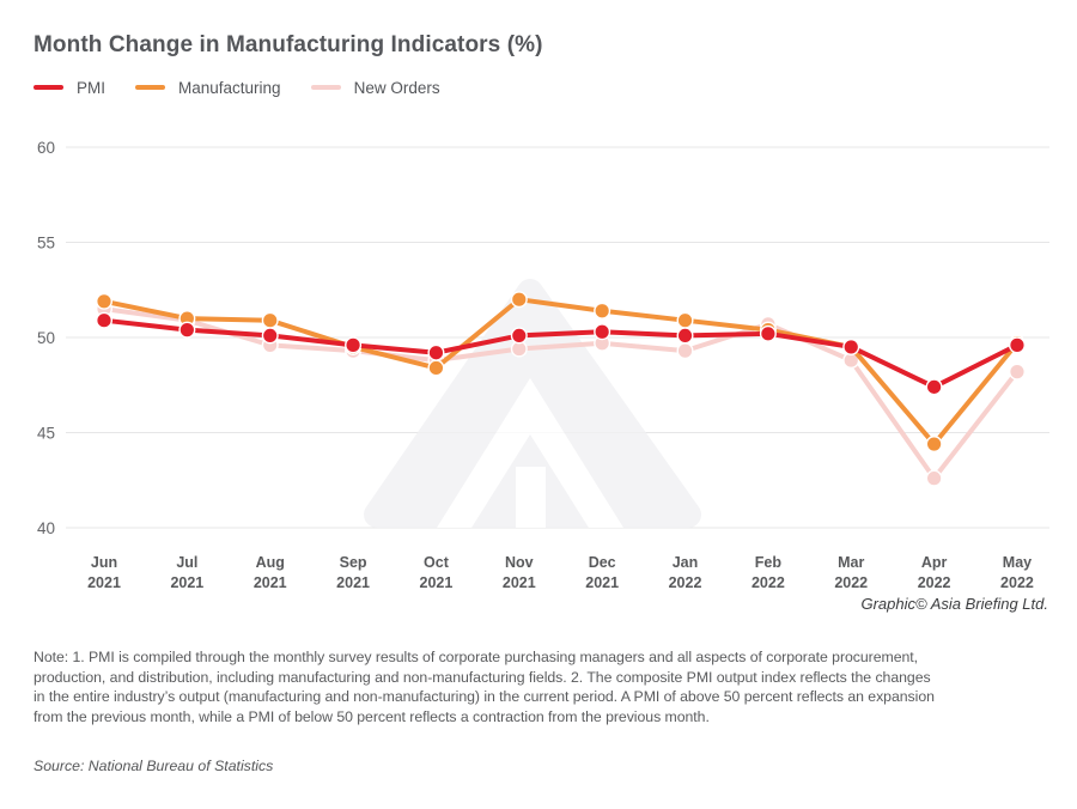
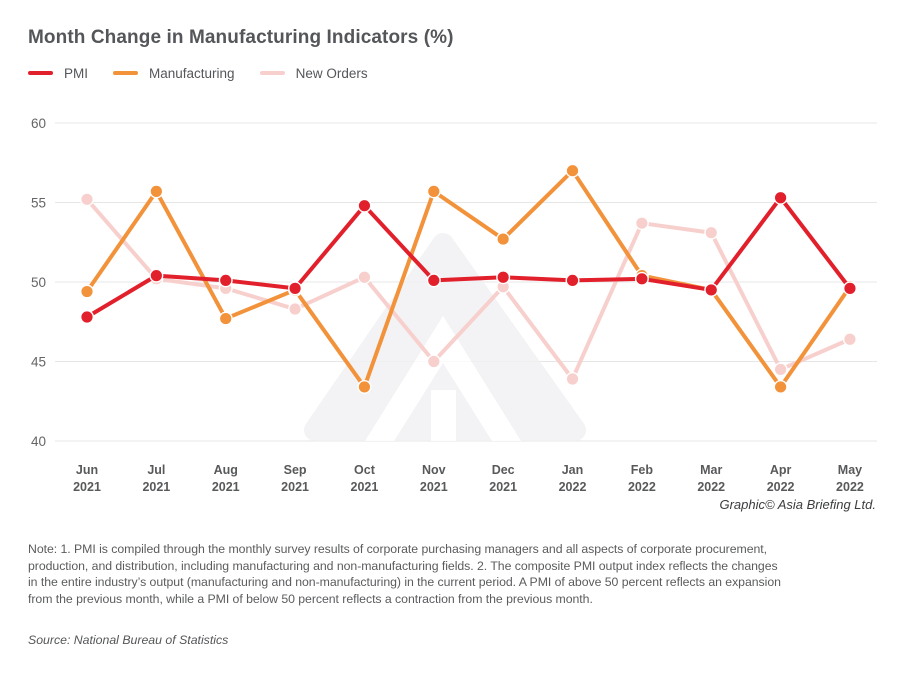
PMI/Jun 2021: 50.9 -> 47.8
Manufacturing/Jun 2021: 51.9 -> 49.4
New Orders/Jun 2021: 51.5 -> 55.2
Manufacturing/Jul 2021: 51.0 -> 55.7
New Orders/Jul 2021: 50.9 -> 50.2
Manufacturing/Aug 2021: 50.9 -> 47.7
New Orders/Sep 2021: 49.3 -> 48.3
PMI/Oct 2021: 49.2 -> 54.8
Manufacturing/Oct 2021: 48.4 -> 43.4
New Orders/Oct 2021: 48.8 -> 50.3
Manufacturing/Nov 2021: 52.0 -> 55.7
New Orders/Nov 2021: 49.4 -> 45.0
Manufacturing/Dec 2021: 51.4 -> 52.7
Manufacturing/Jan 2022: 50.9 -> 57.0
New Orders/Jan 2022: 49.3 -> 43.9
New Orders/Feb 2022: 50.7 -> 53.7
New Orders/Mar 2022: 48.8 -> 53.1
PMI/Apr 2022: 47.4 -> 55.3
Manufacturing/Apr 2022: 44.4 -> 43.4
New Orders/Apr 2022: 42.6 -> 44.5
New Orders/May 2022: 48.2 -> 46.4
